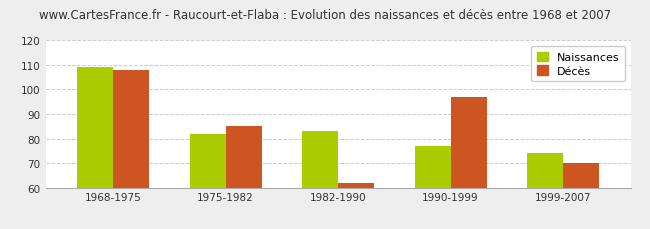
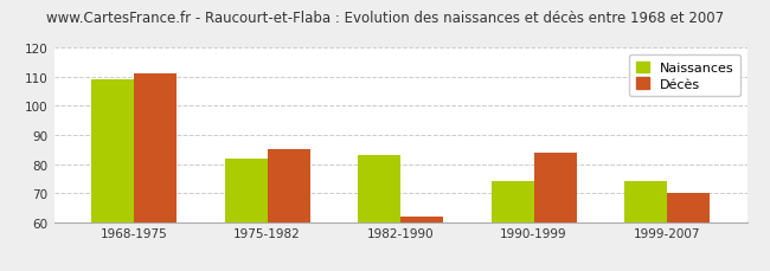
Décès/1968-1975: 108 -> 111
Naissances/1990-1999: 77 -> 74
Décès/1990-1999: 97 -> 84
